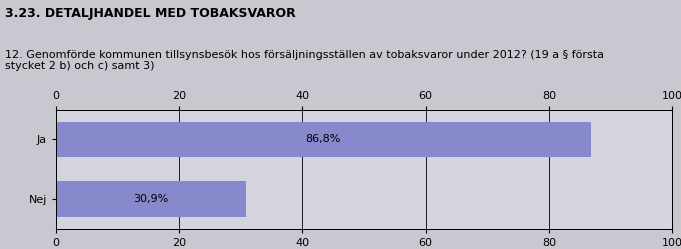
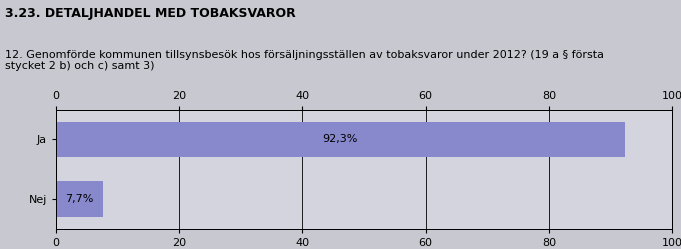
Ja: 86,8% -> 92,3%
Nej: 30,9% -> 7,7%
